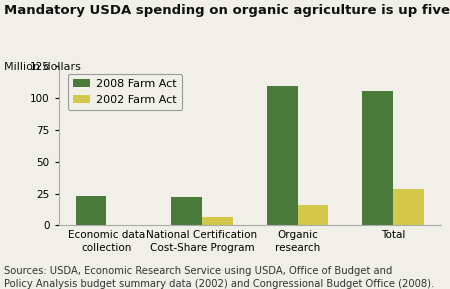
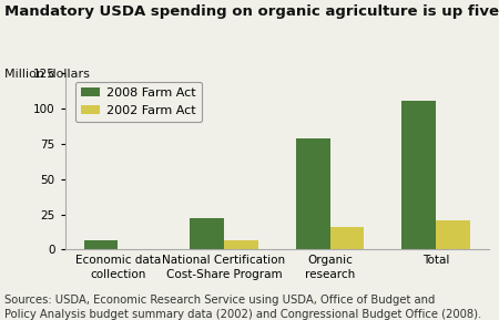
2008 Farm Act/Economic data collection: 23 -> 7
2008 Farm Act/Organic research: 110 -> 79
2002 Farm Act/Total: 29 -> 21
